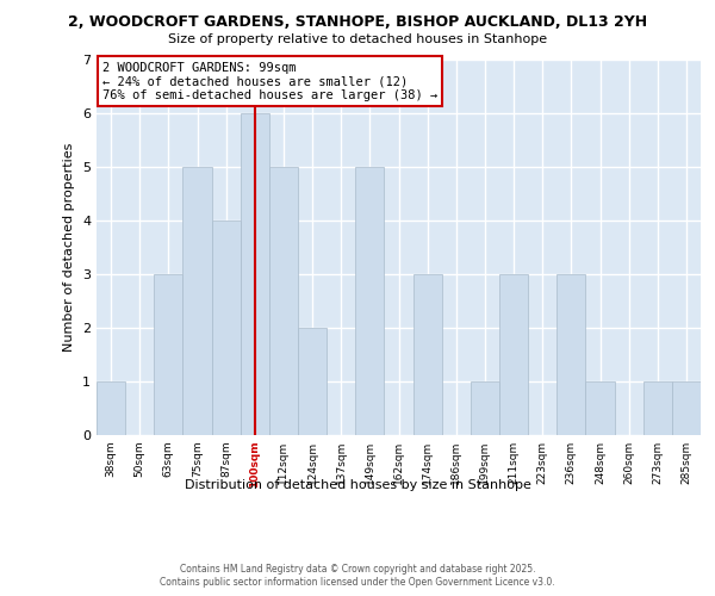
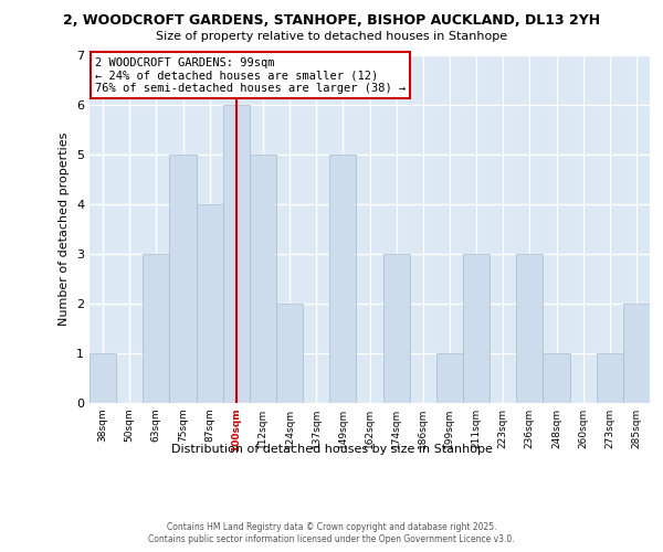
285sqm: 1 -> 2
